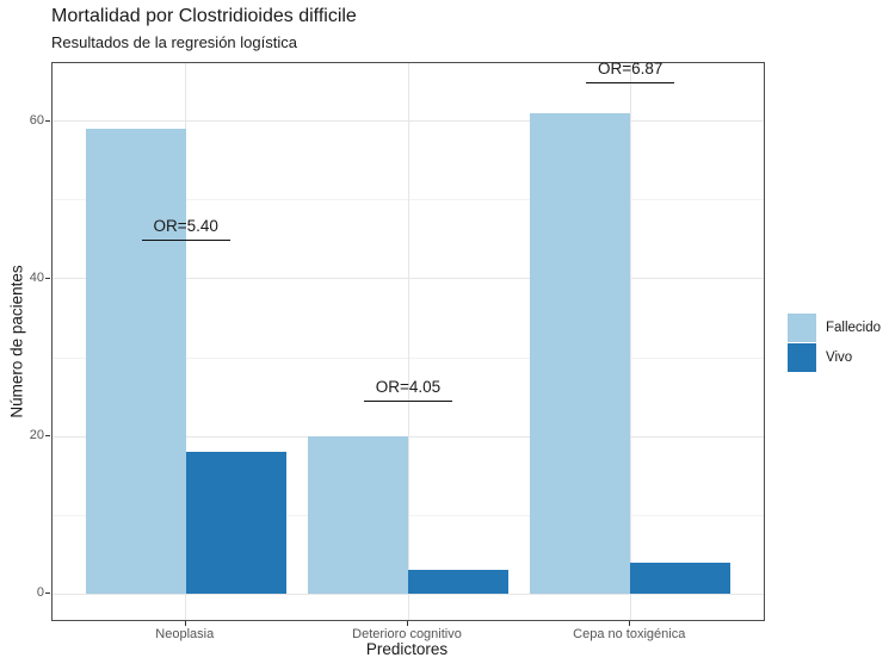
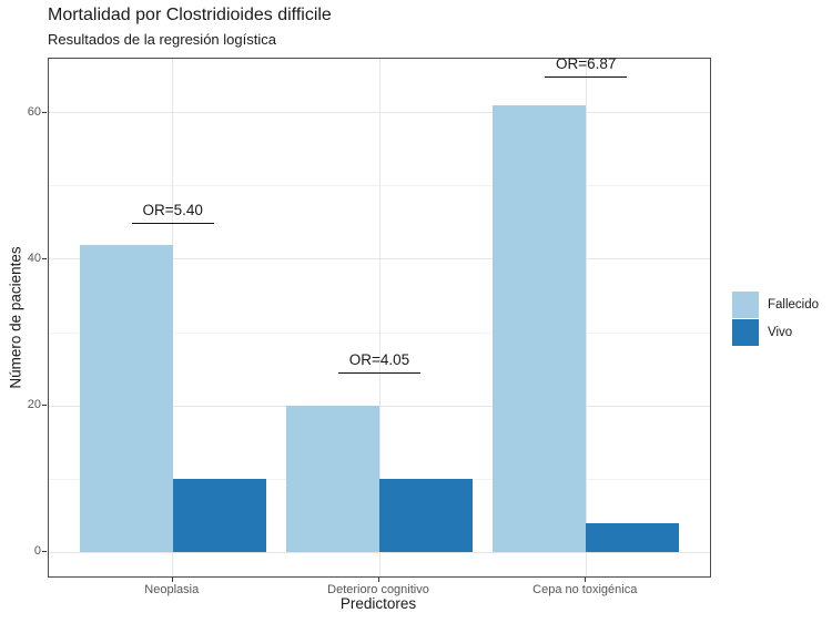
Fallecido/Neoplasia: 59 -> 42
Vivo/Neoplasia: 18 -> 10
Vivo/Deterioro cognitivo: 3 -> 10
